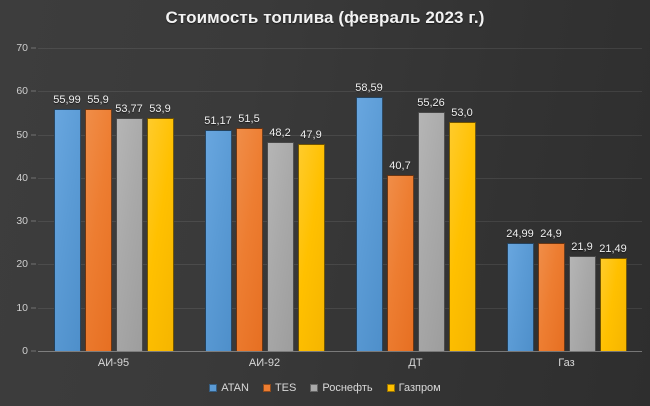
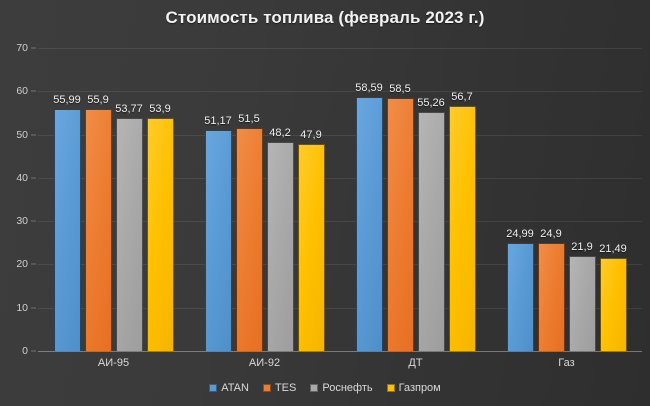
TES/ДТ: 40,7 -> 58,5
Газпром/ДТ: 53,0 -> 56,7
